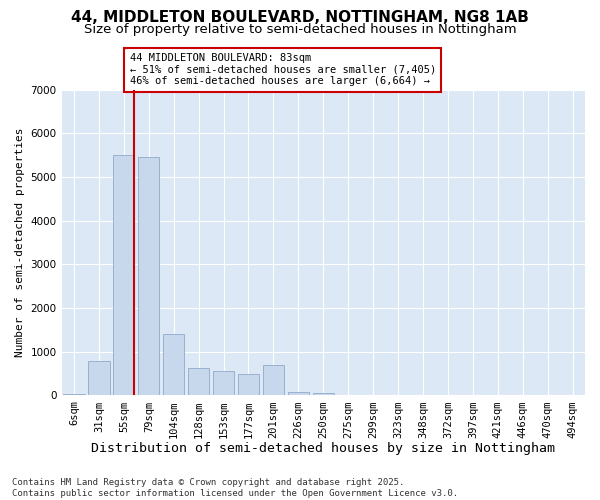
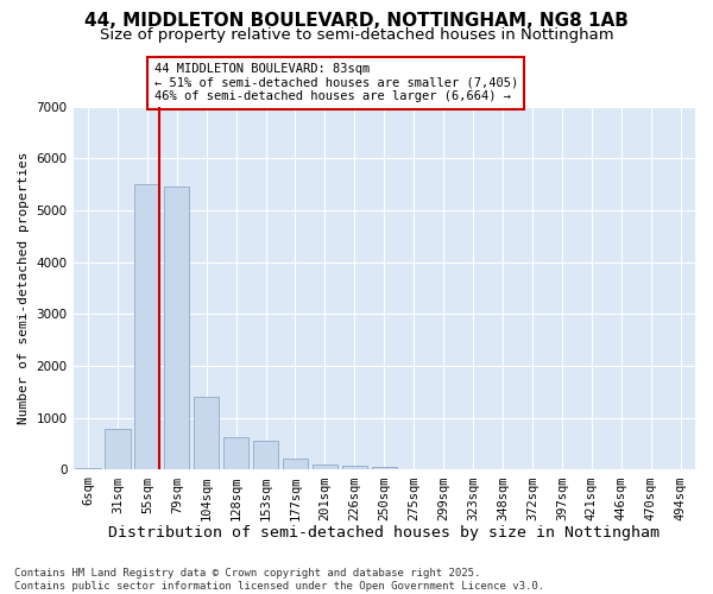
177sqm: 500 -> 220
201sqm: 700 -> 110
